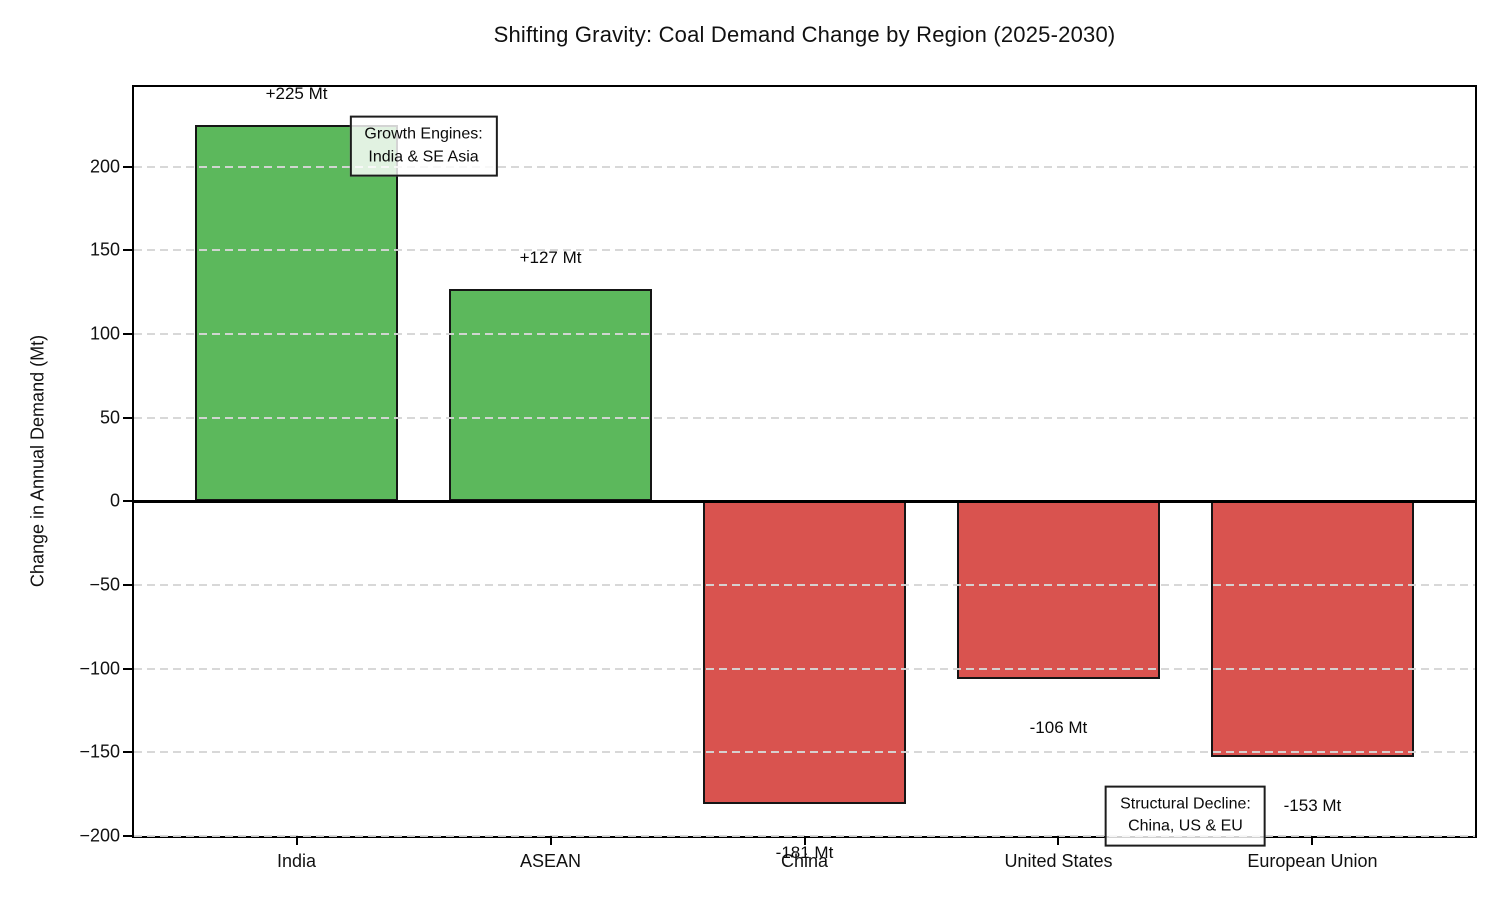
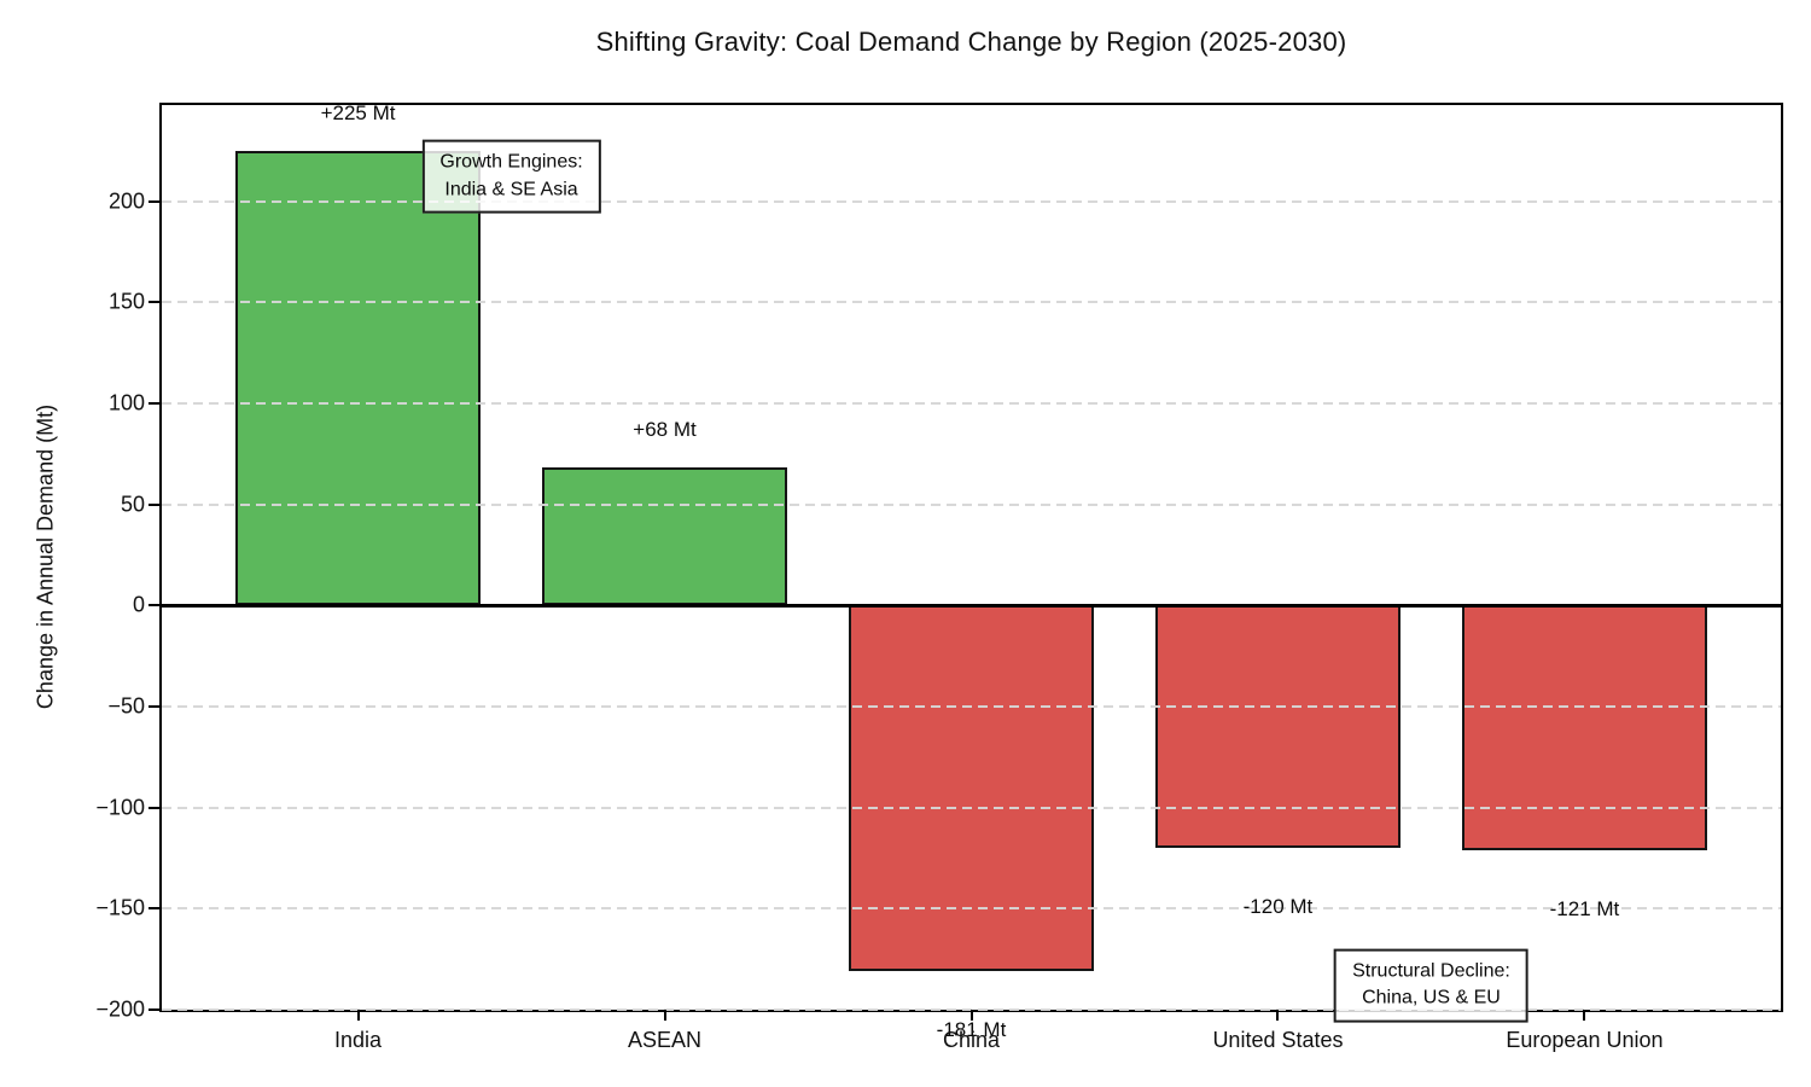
ASEAN: +127 -> +68
United States: -106 -> -120
European Union: -153 -> -121
